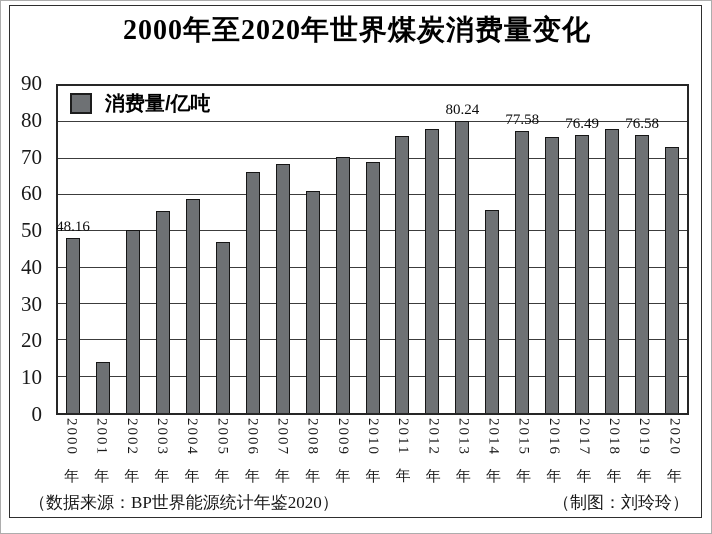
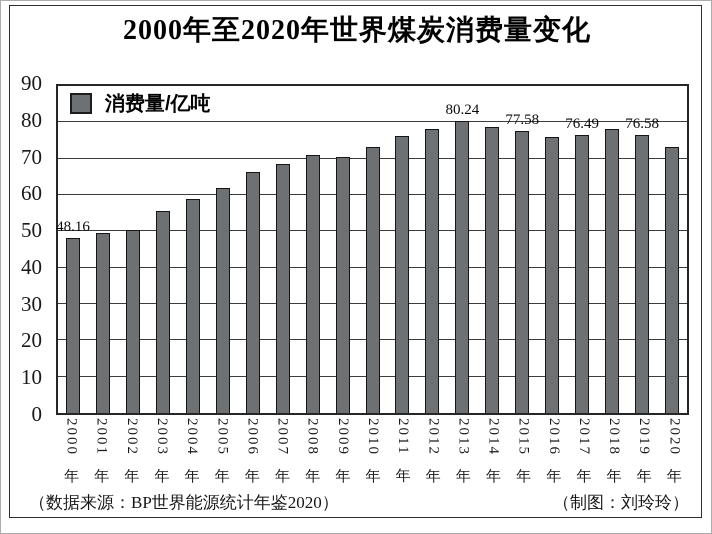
2001年: 14 -> 50
2005年: 47 -> 62
2008年: 61 -> 71
2010年: 69 -> 73
2014年: 56 -> 79
